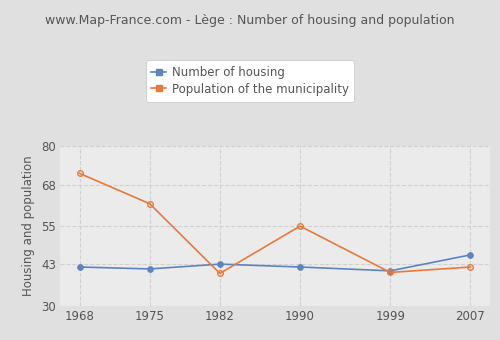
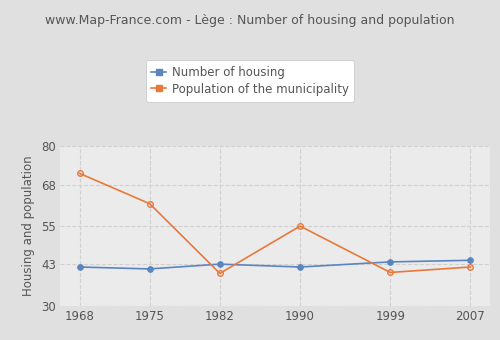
Number of housing/1999: 41.0 -> 43.8
Number of housing/2007: 46.0 -> 44.3
